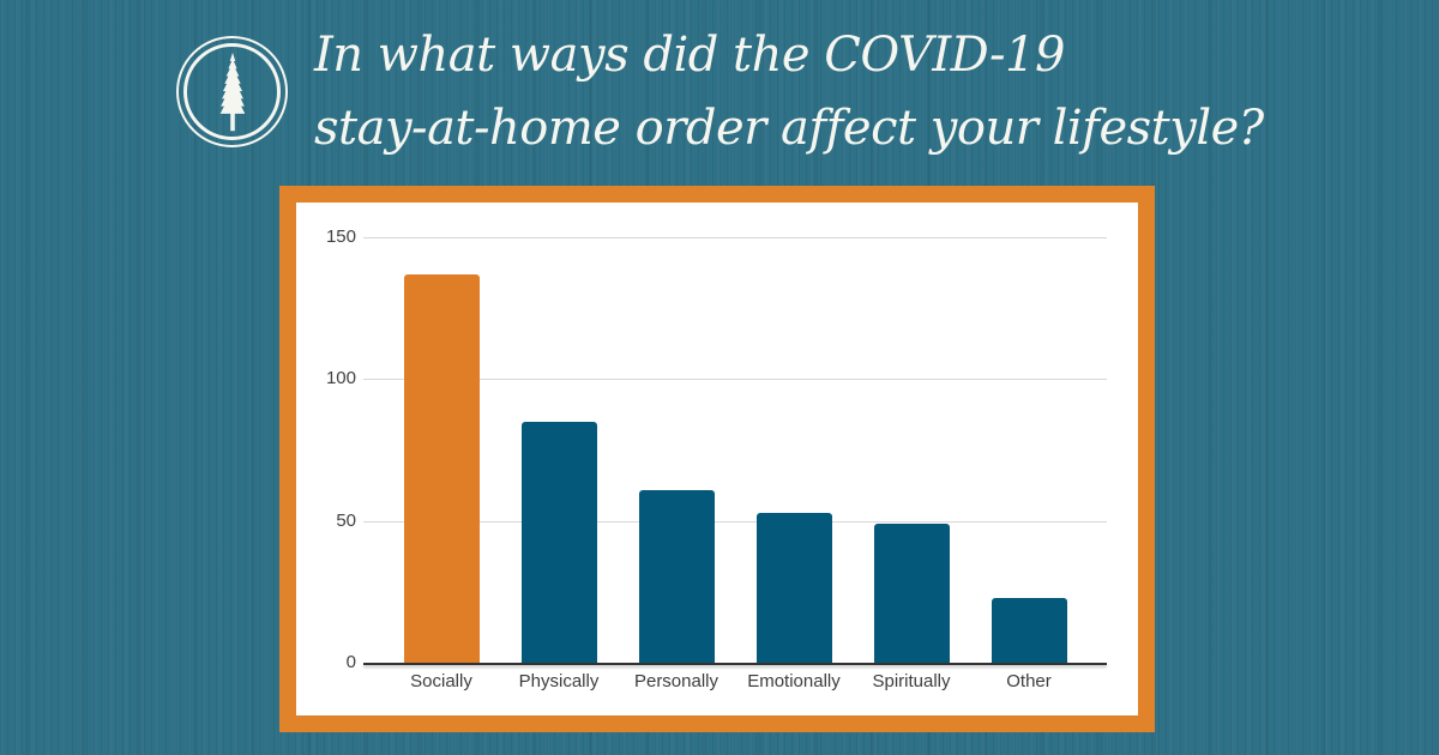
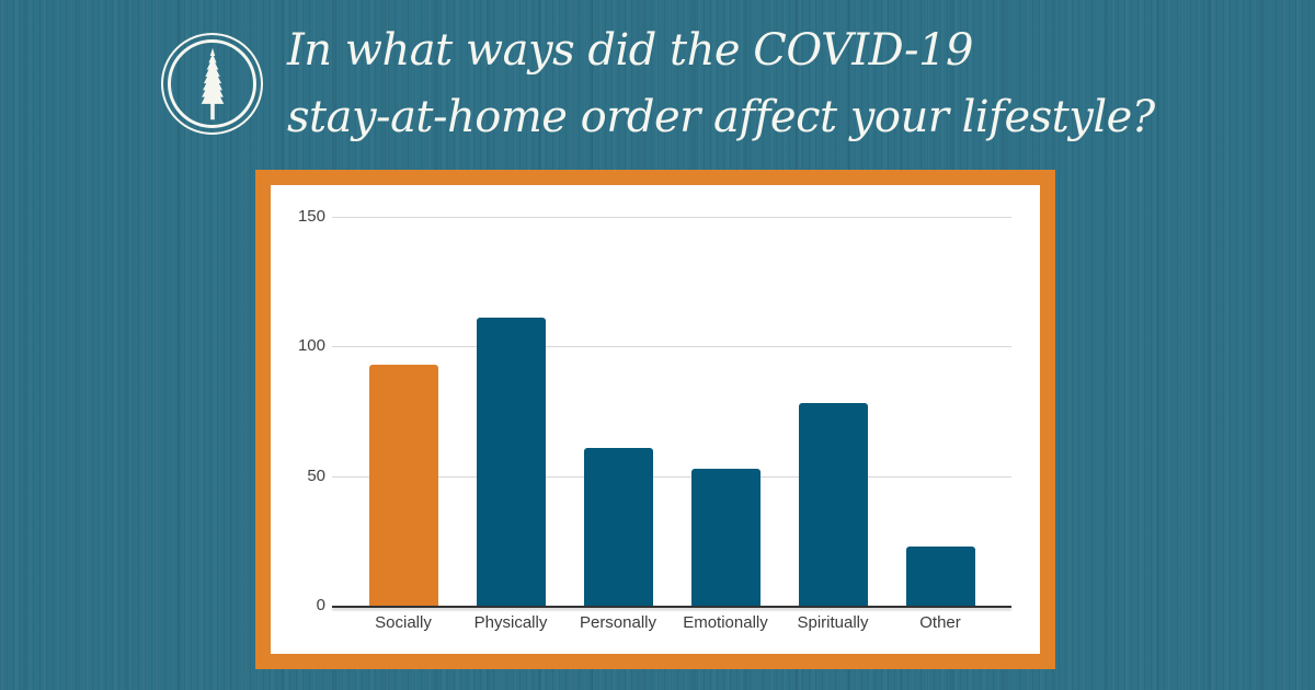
Socially: 137 -> 93
Physically: 85 -> 111
Spiritually: 49 -> 78
